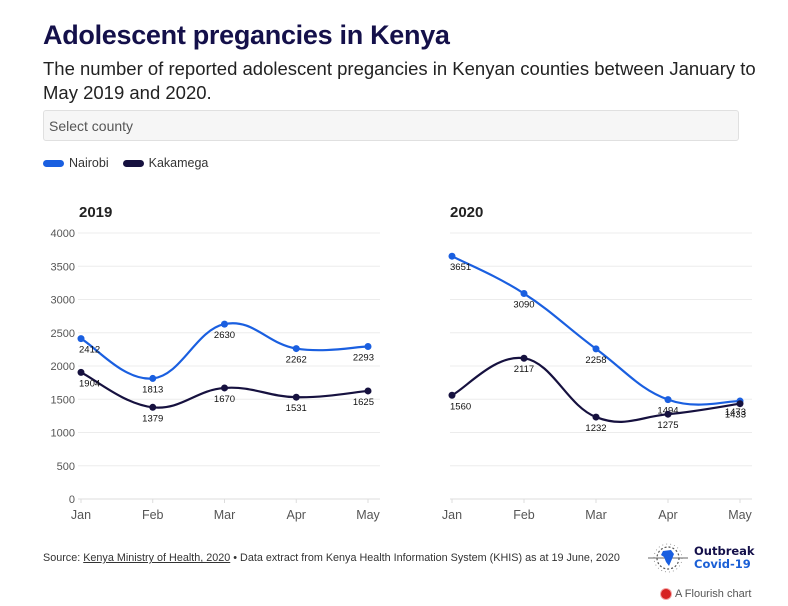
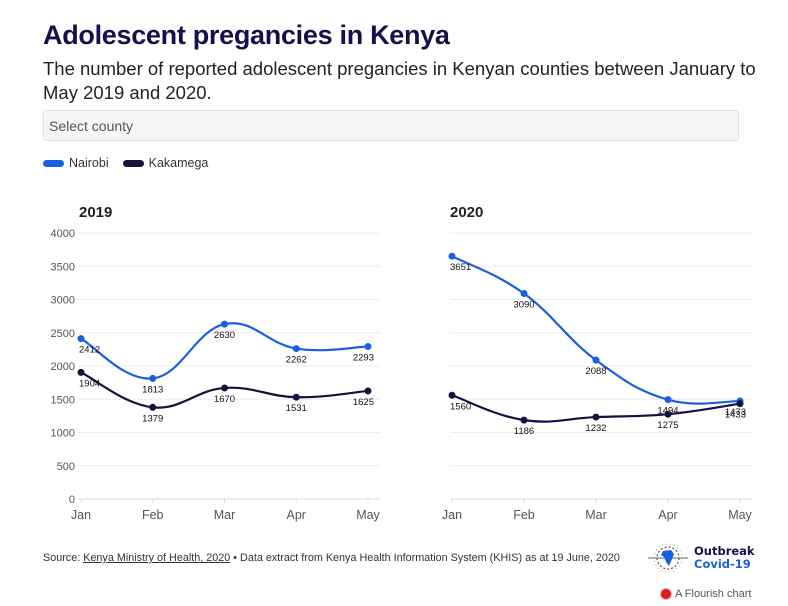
2020/Kakamega/Feb: 2117 -> 1186
2020/Nairobi/Mar: 2258 -> 2088
